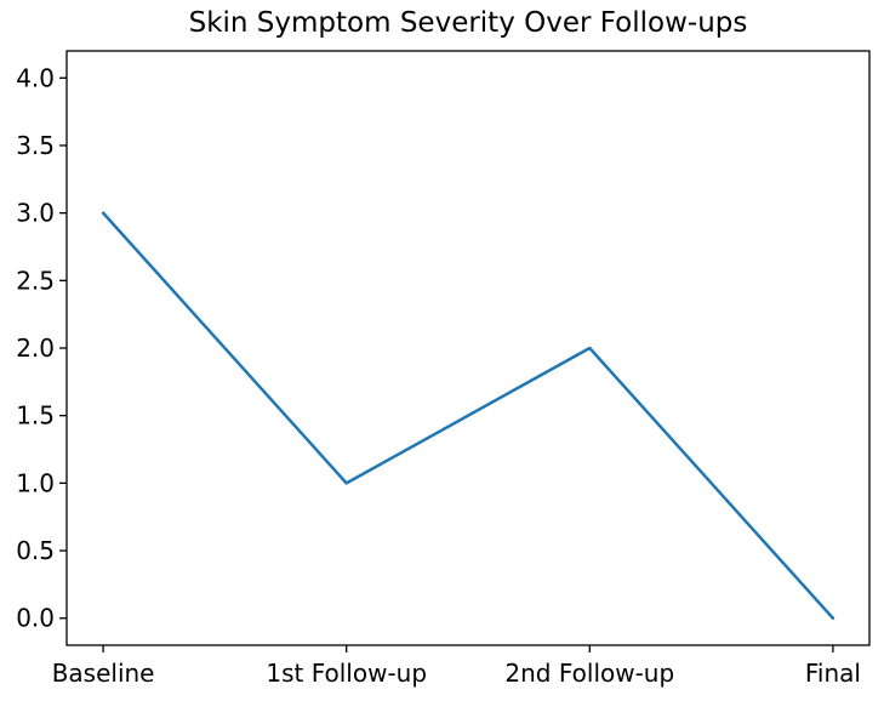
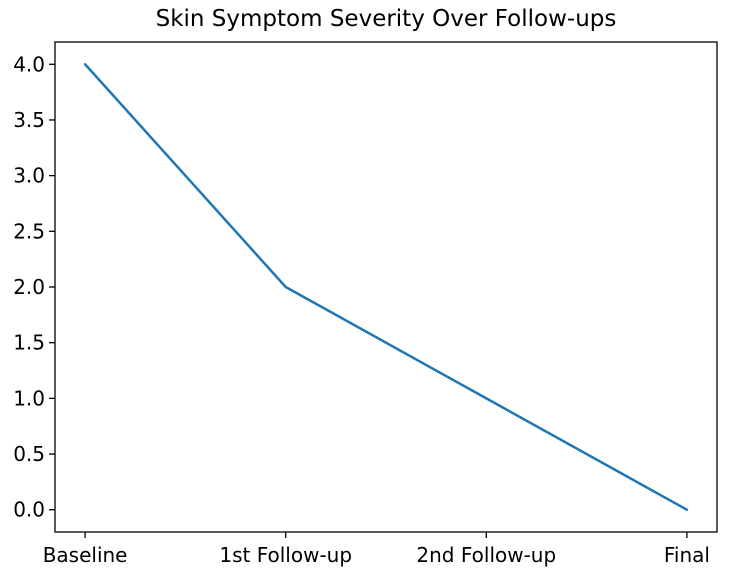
Baseline: 3 -> 4
1st Follow-up: 1 -> 2
2nd Follow-up: 2 -> 1
